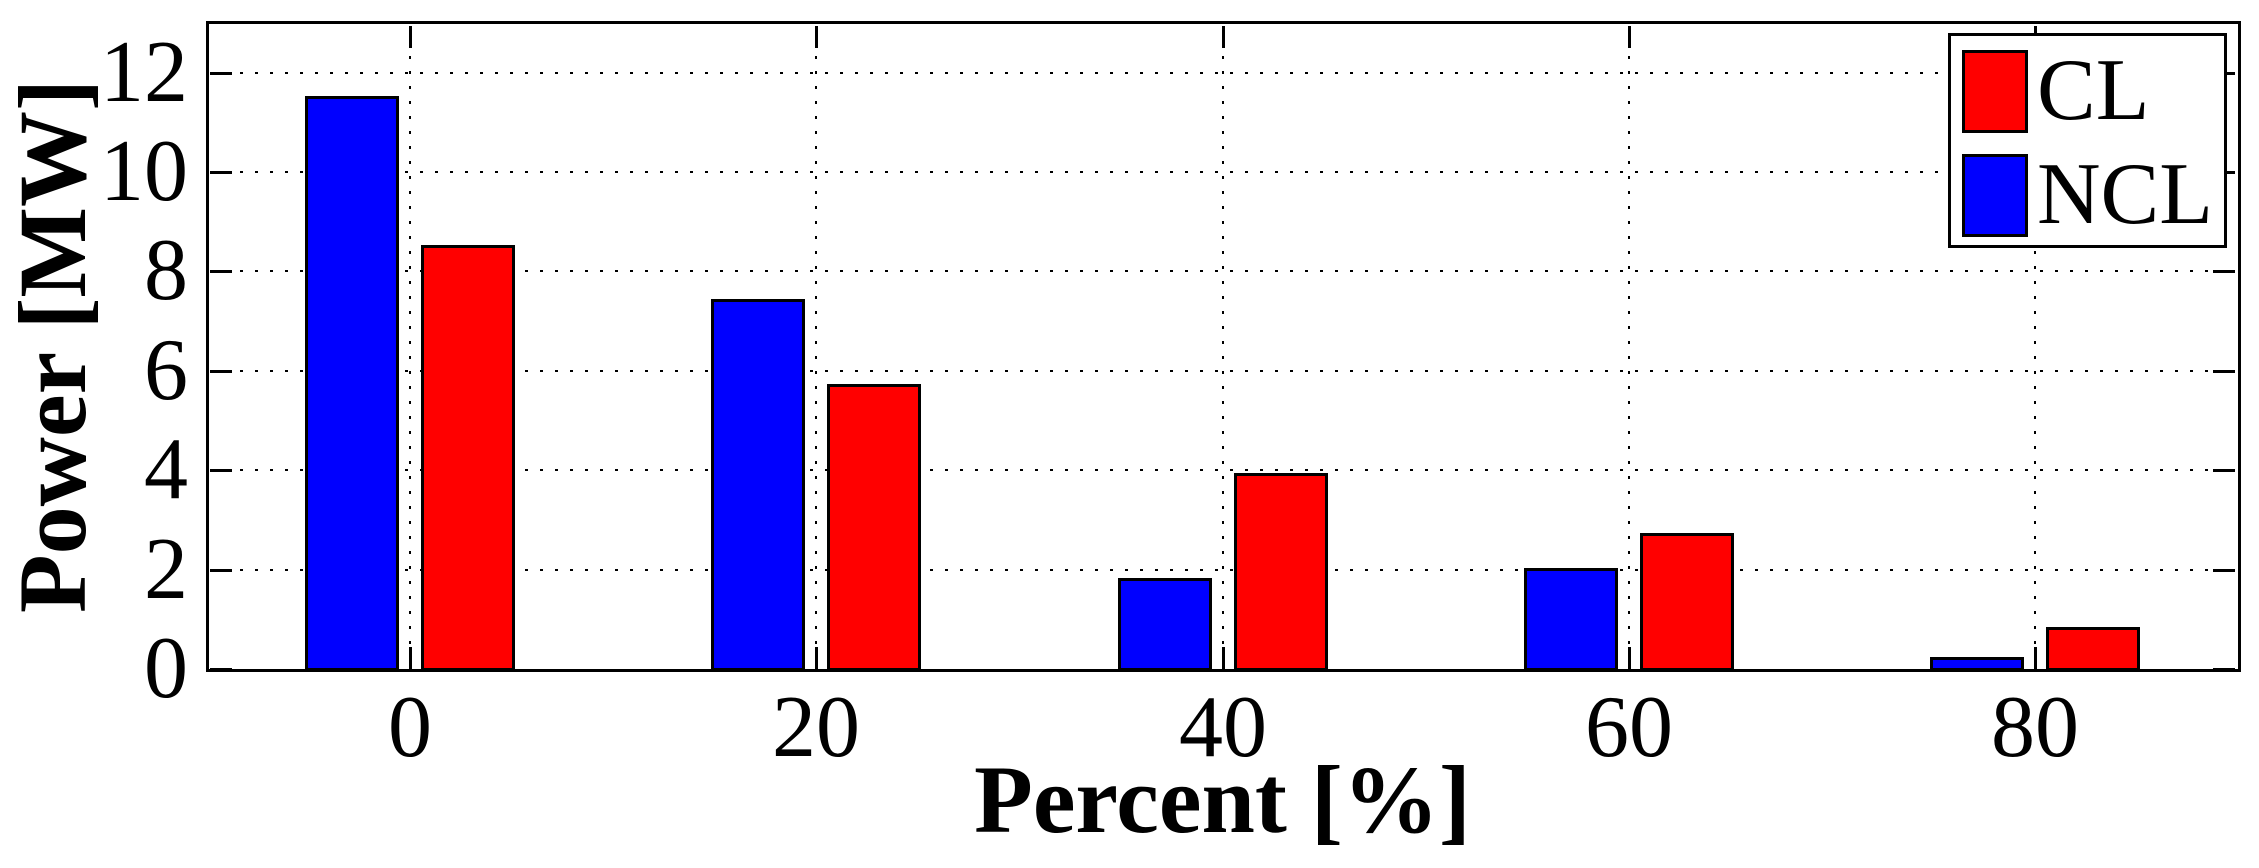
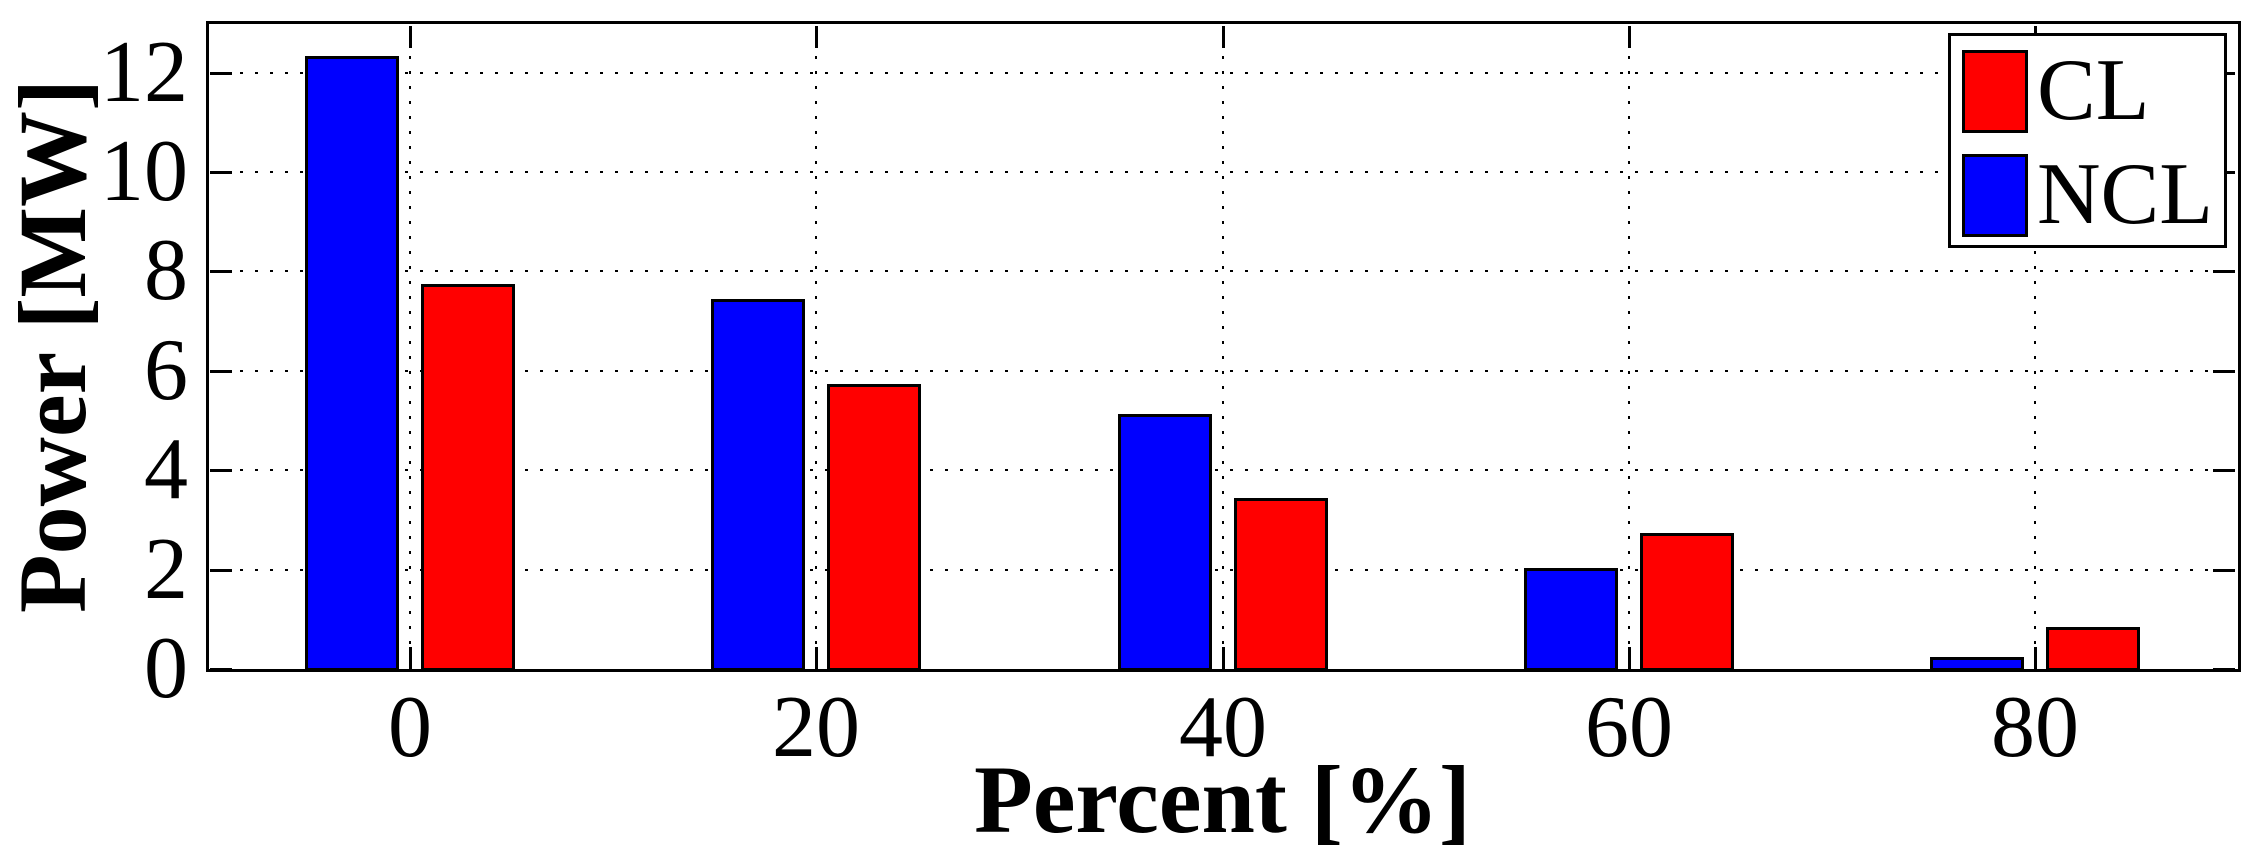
NCL/0: 11.5 -> 12.3
CL/0: 8.5 -> 7.7
NCL/40: 1.8 -> 5.1
CL/40: 3.9 -> 3.4
